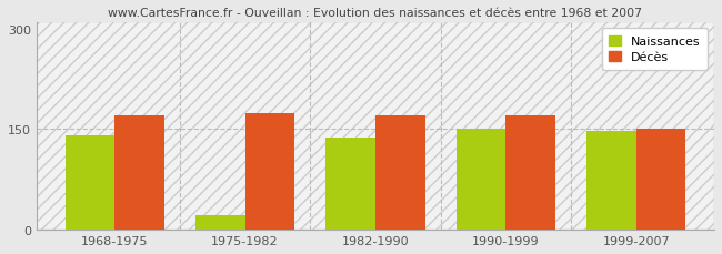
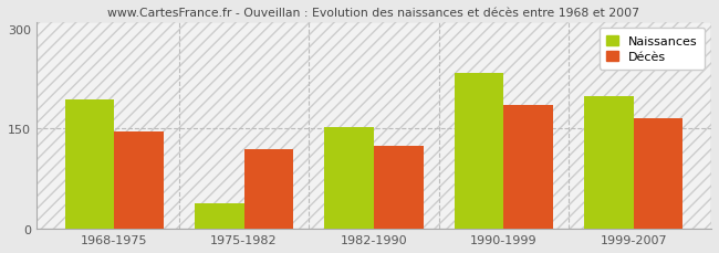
Naissances/1968-1975: 141 -> 194
Décès/1968-1975: 170 -> 146
Naissances/1975-1982: 22 -> 38
Décès/1975-1982: 173 -> 120
Naissances/1982-1990: 138 -> 152
Décès/1982-1990: 170 -> 124
Naissances/1990-1999: 151 -> 234
Décès/1990-1999: 170 -> 186
Naissances/1999-2007: 147 -> 198
Décès/1999-2007: 151 -> 166
